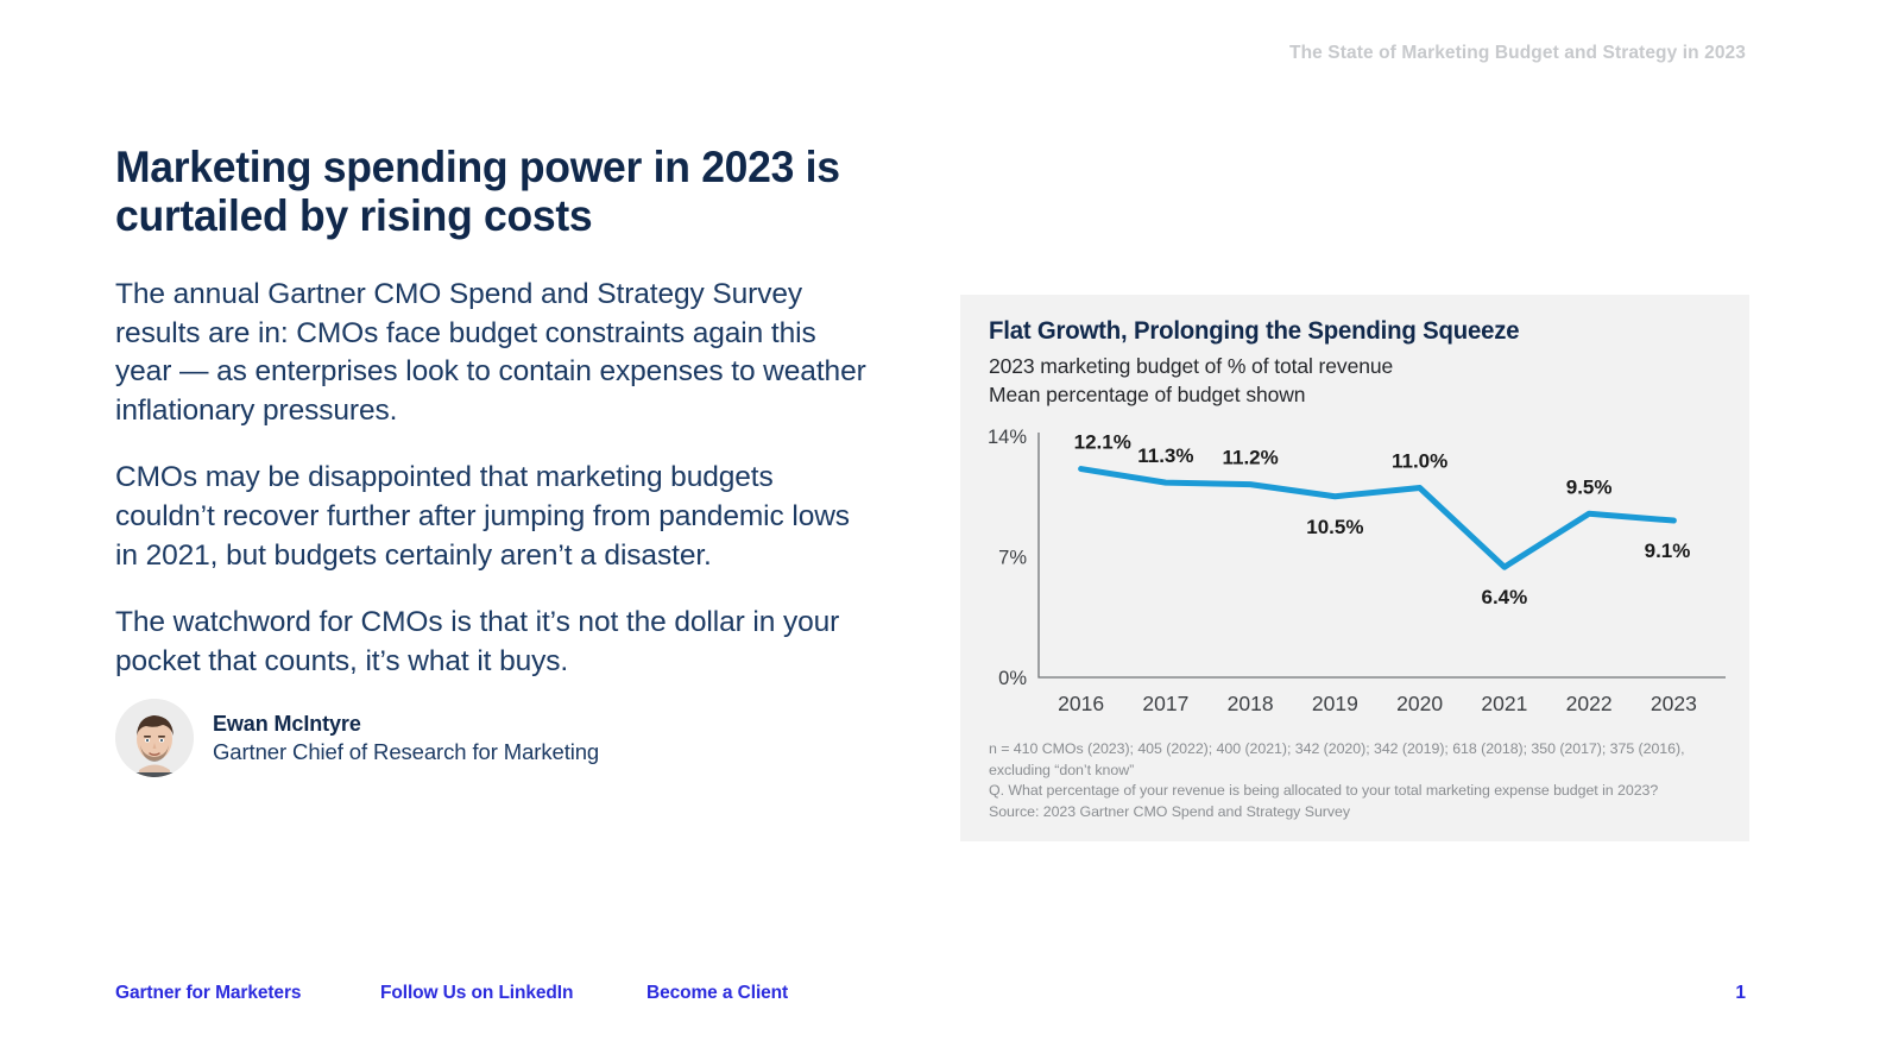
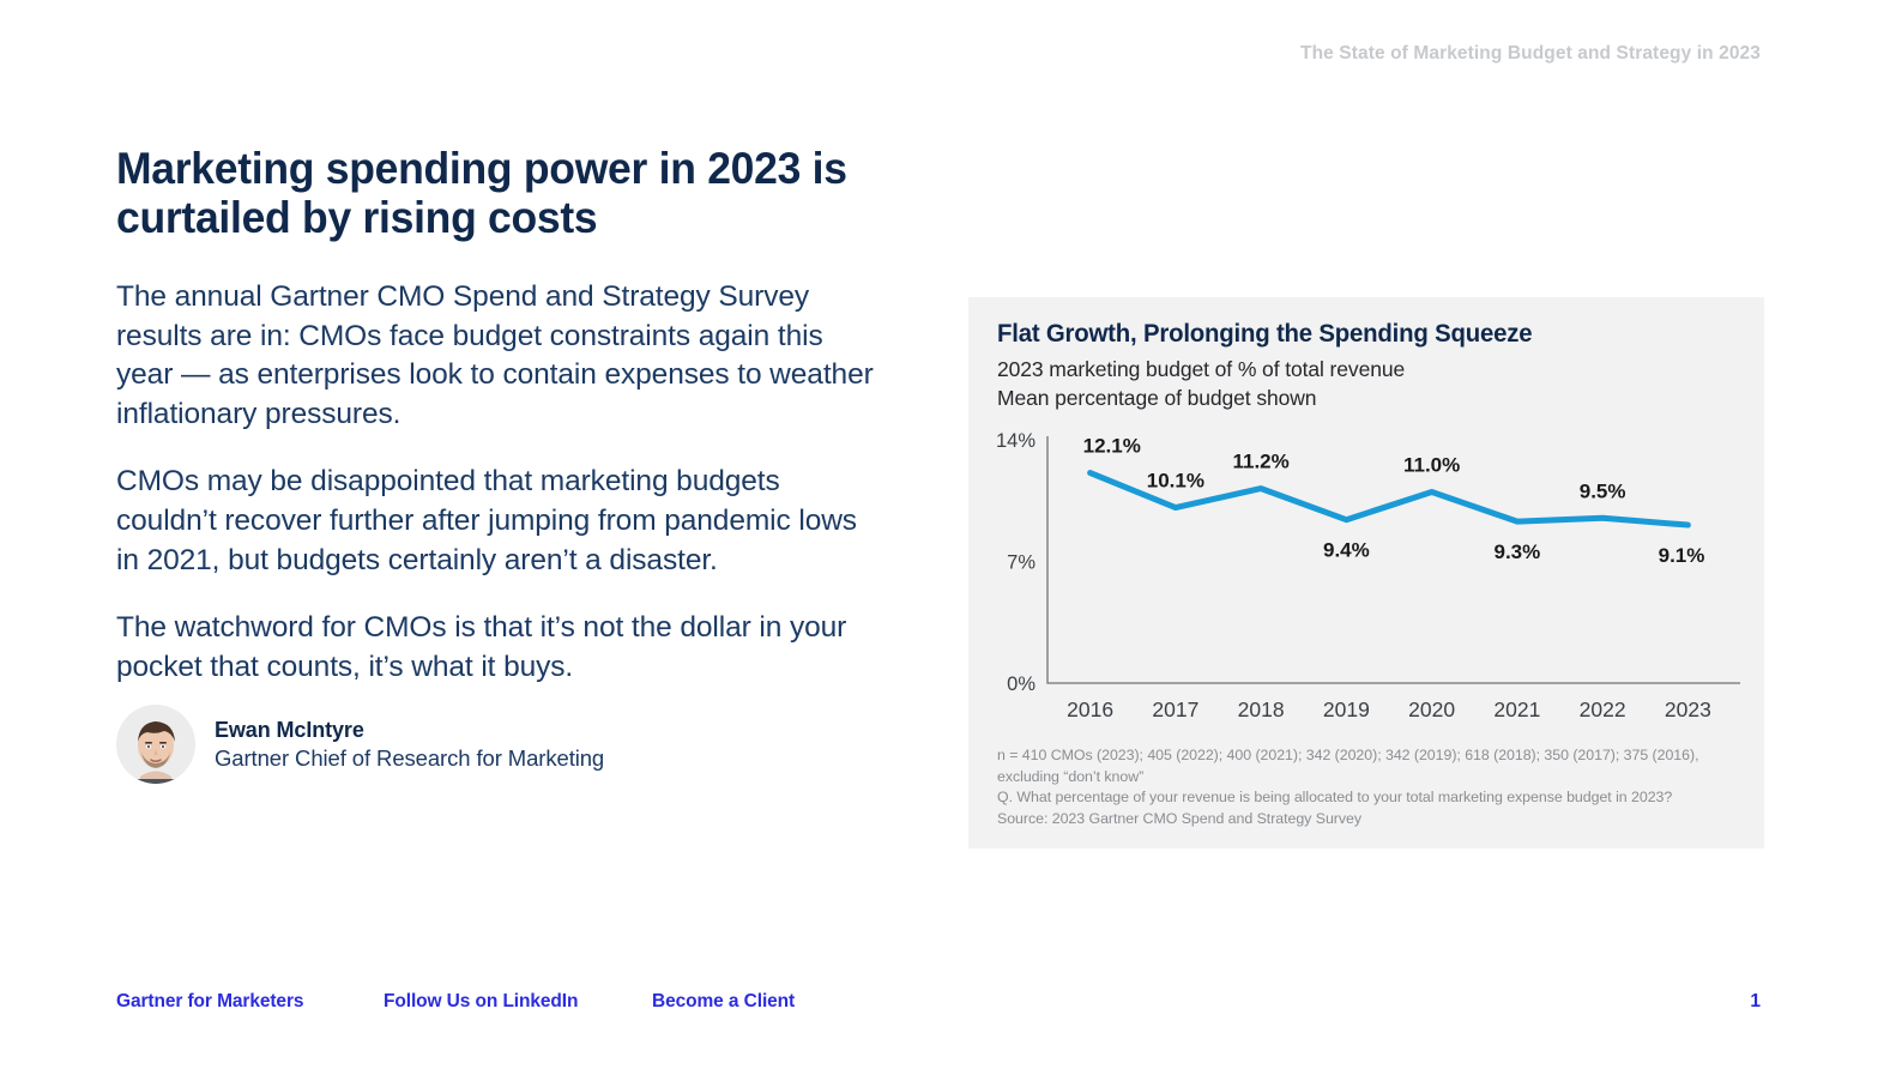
2017: 11.3% -> 10.1%
2019: 10.5% -> 9.4%
2021: 6.4% -> 9.3%
